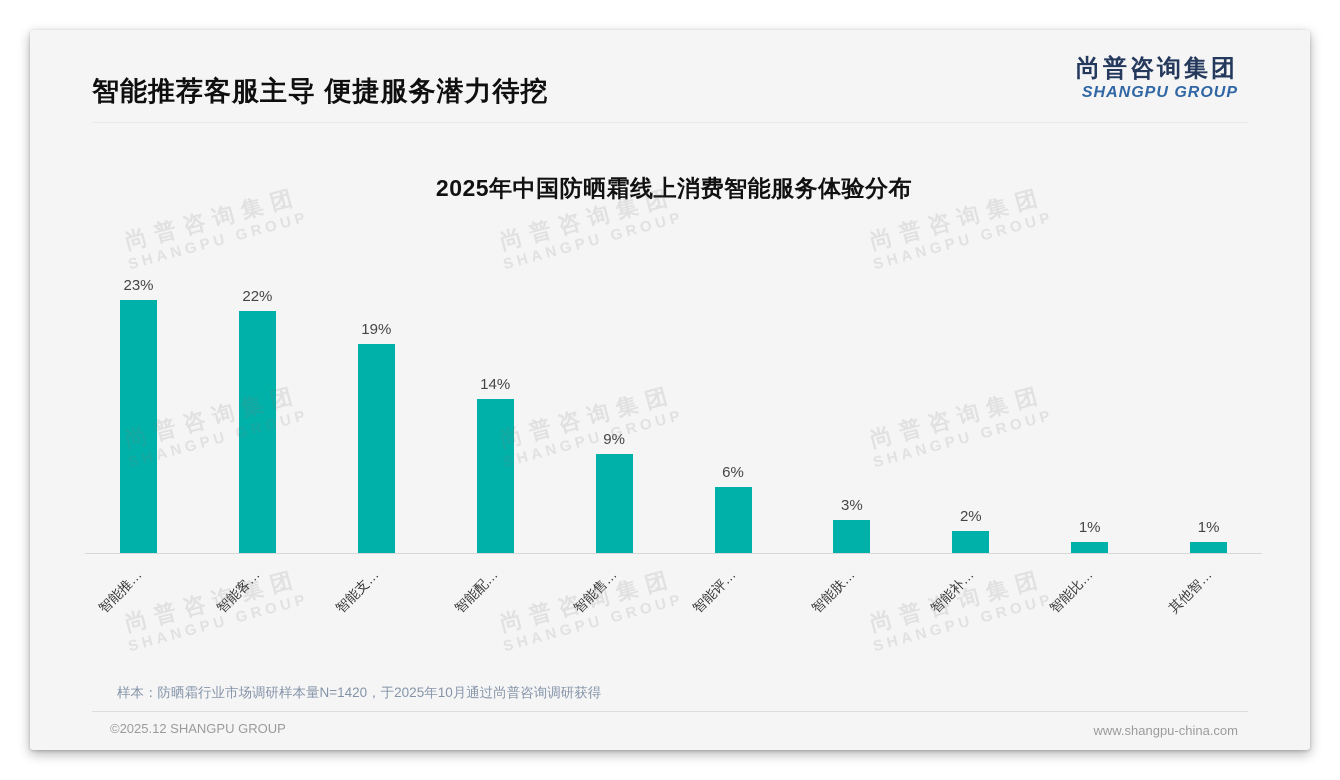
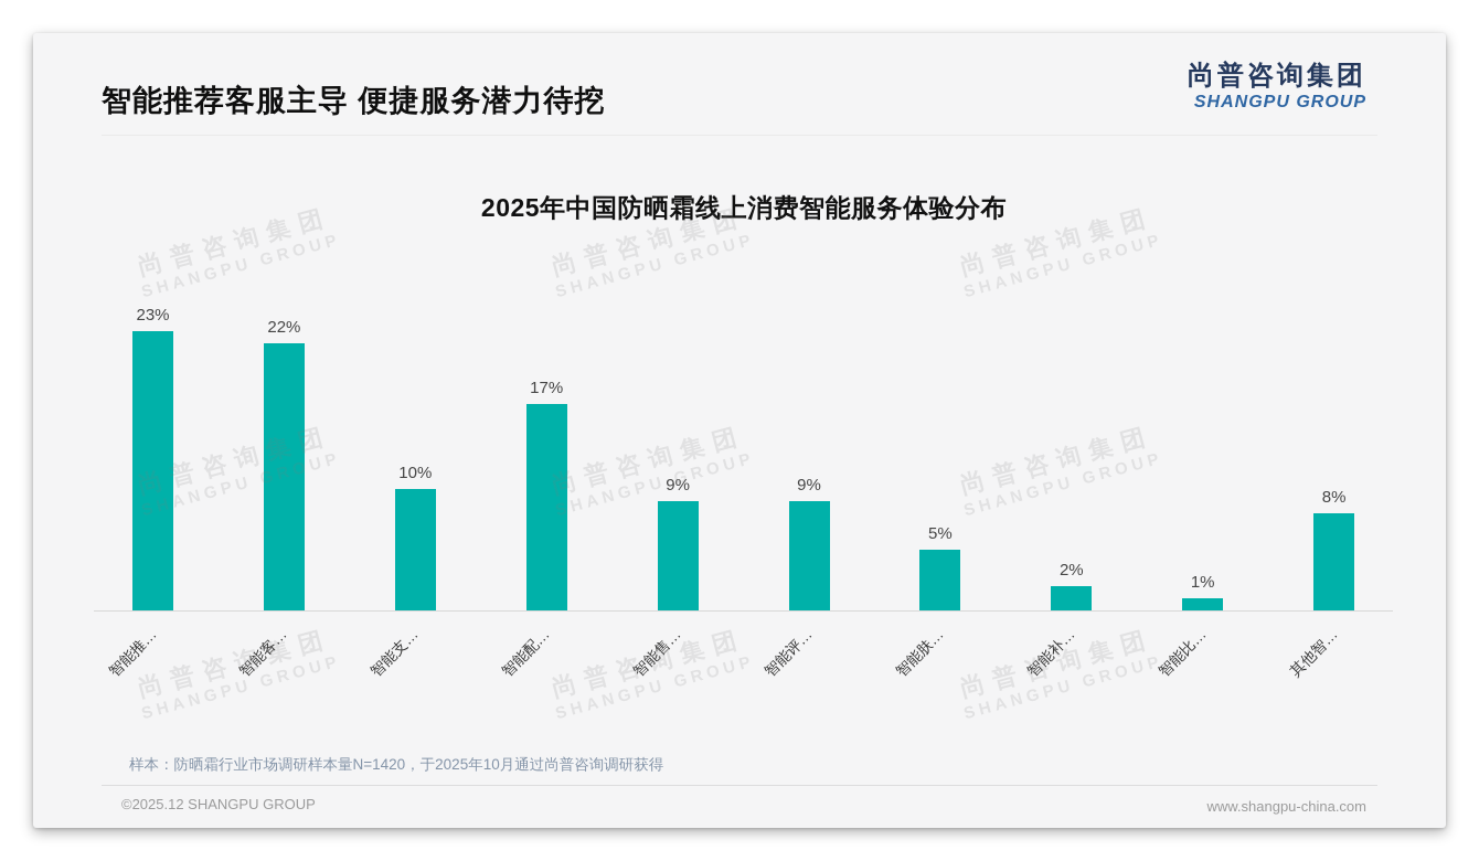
智能支…: 19% -> 10%
智能配…: 14% -> 17%
智能评…: 6% -> 9%
智能肤…: 3% -> 5%
其他智…: 1% -> 8%
